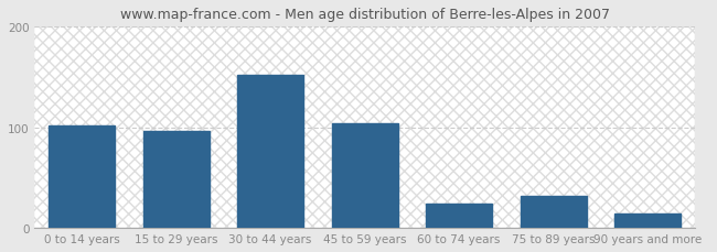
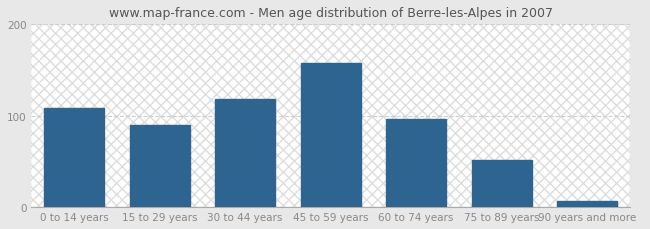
0 to 14 years: 102 -> 108
15 to 29 years: 96 -> 90
30 to 44 years: 152 -> 118
45 to 59 years: 104 -> 158
60 to 74 years: 24 -> 96
75 to 89 years: 32 -> 52
90 years and more: 14 -> 7
